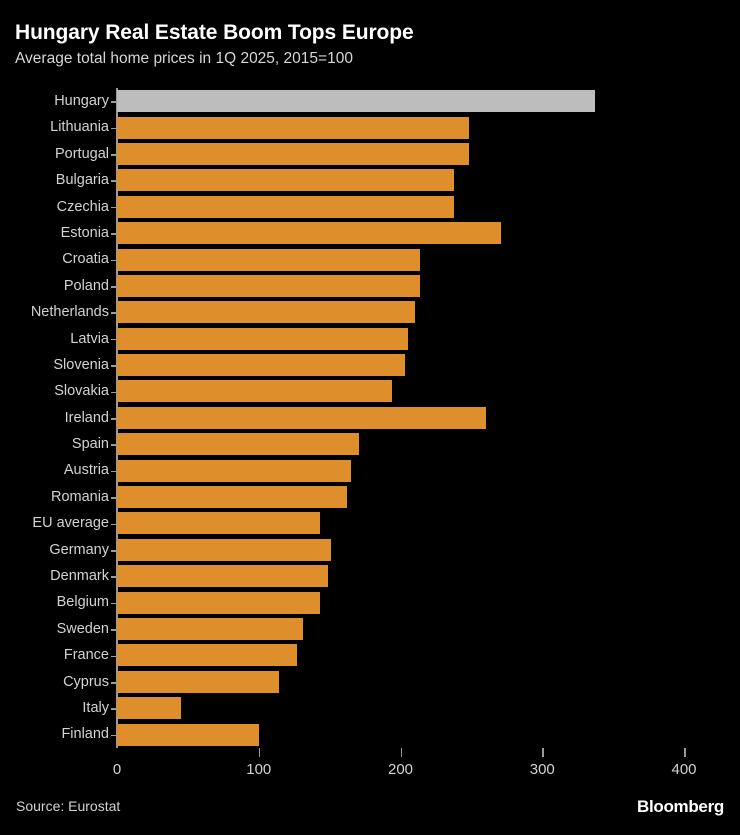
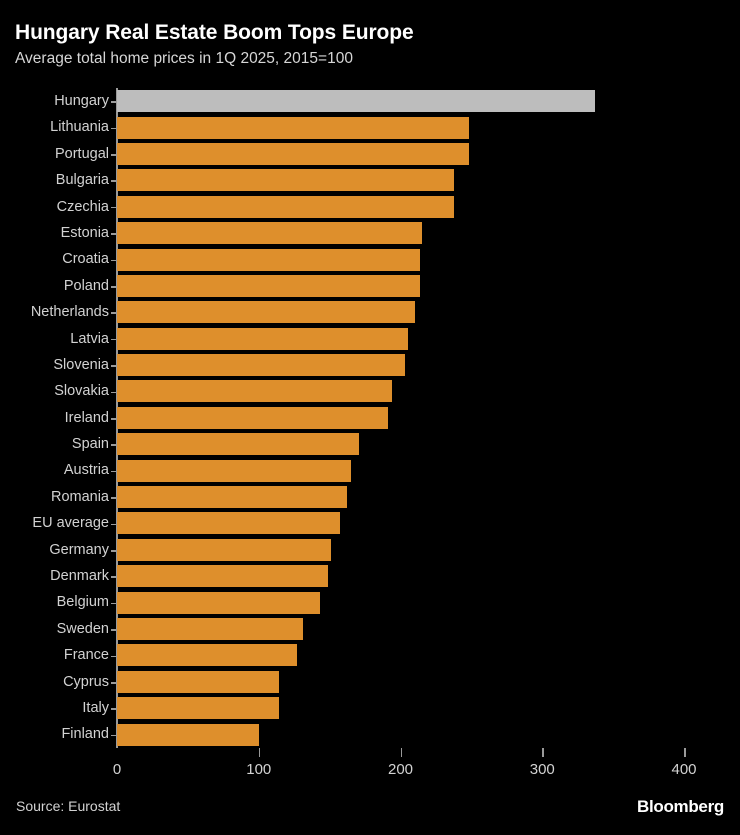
Estonia: 271 -> 215
Ireland: 260 -> 191
EU average: 143 -> 157
Italy: 45 -> 114
